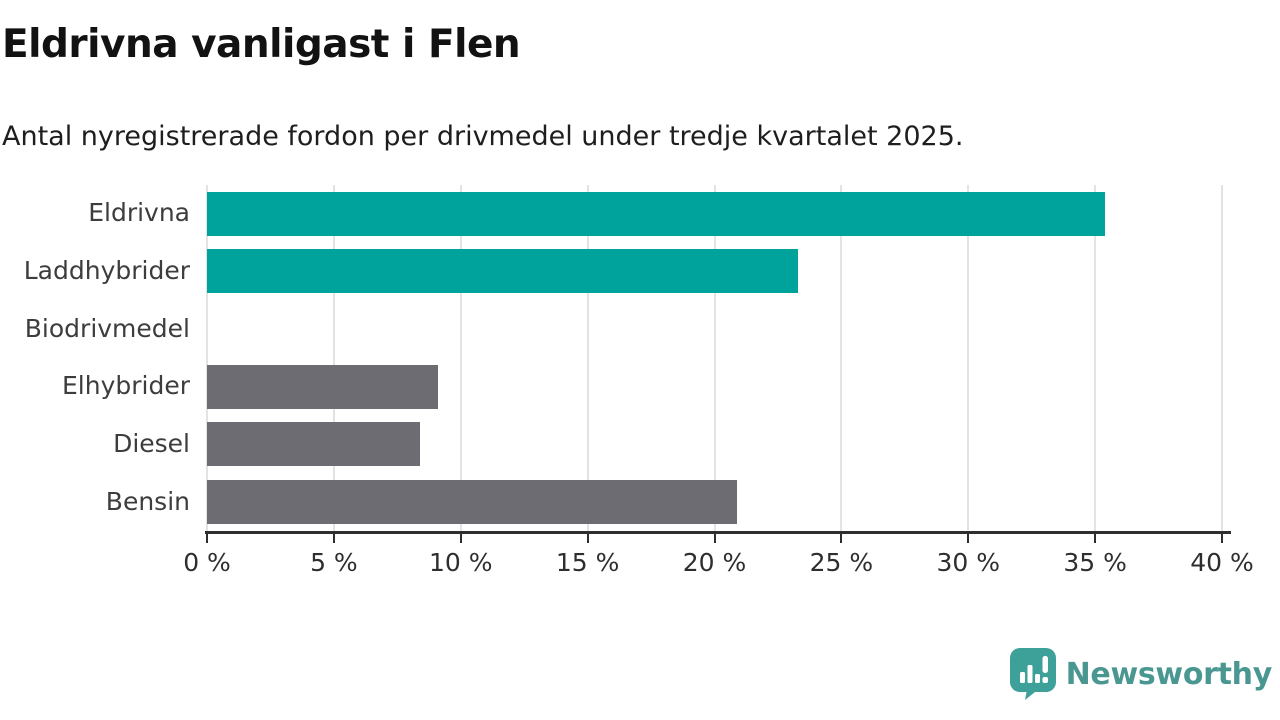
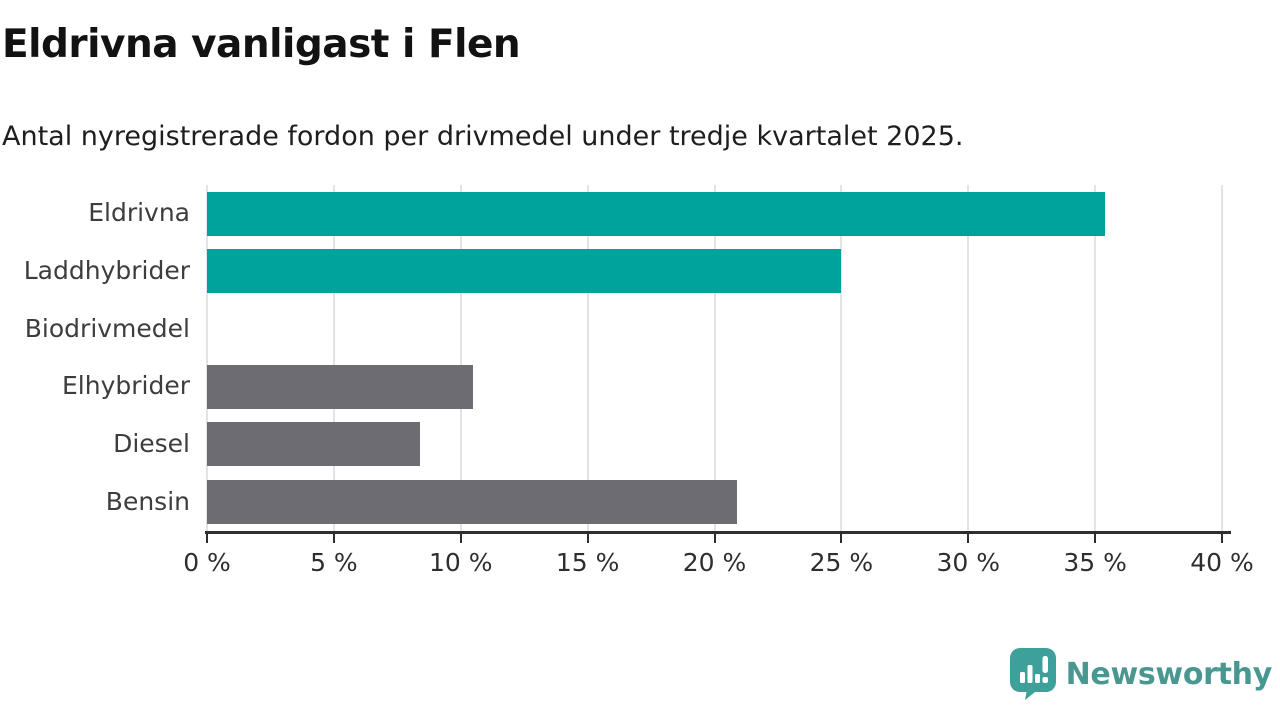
Laddhybrider: 23.3% -> 25.0%
Elhybrider: 9.1% -> 10.5%
